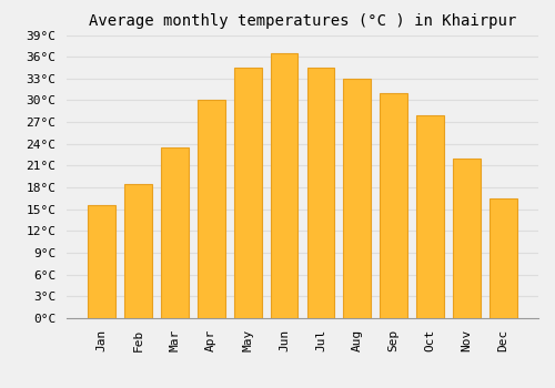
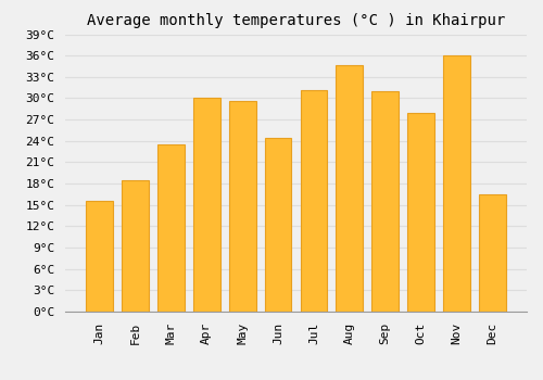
May: 34.5°C -> 29.6°C
Jun: 36.5°C -> 24.4°C
Jul: 34.5°C -> 31.2°C
Aug: 33.0°C -> 34.6°C
Nov: 22.0°C -> 36.0°C
